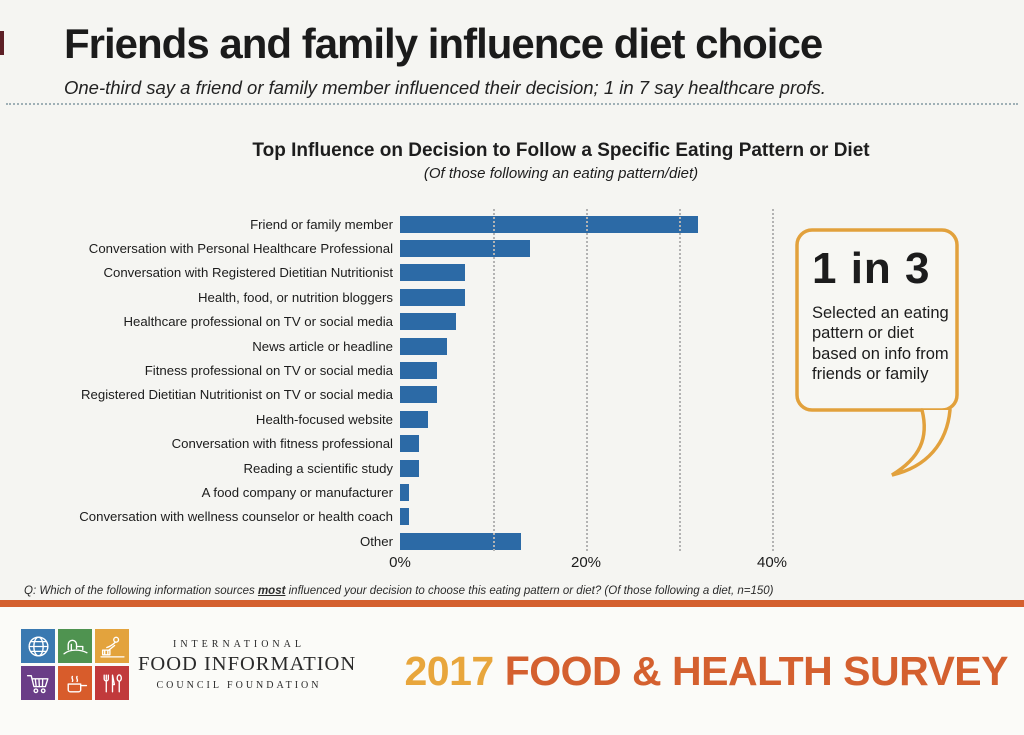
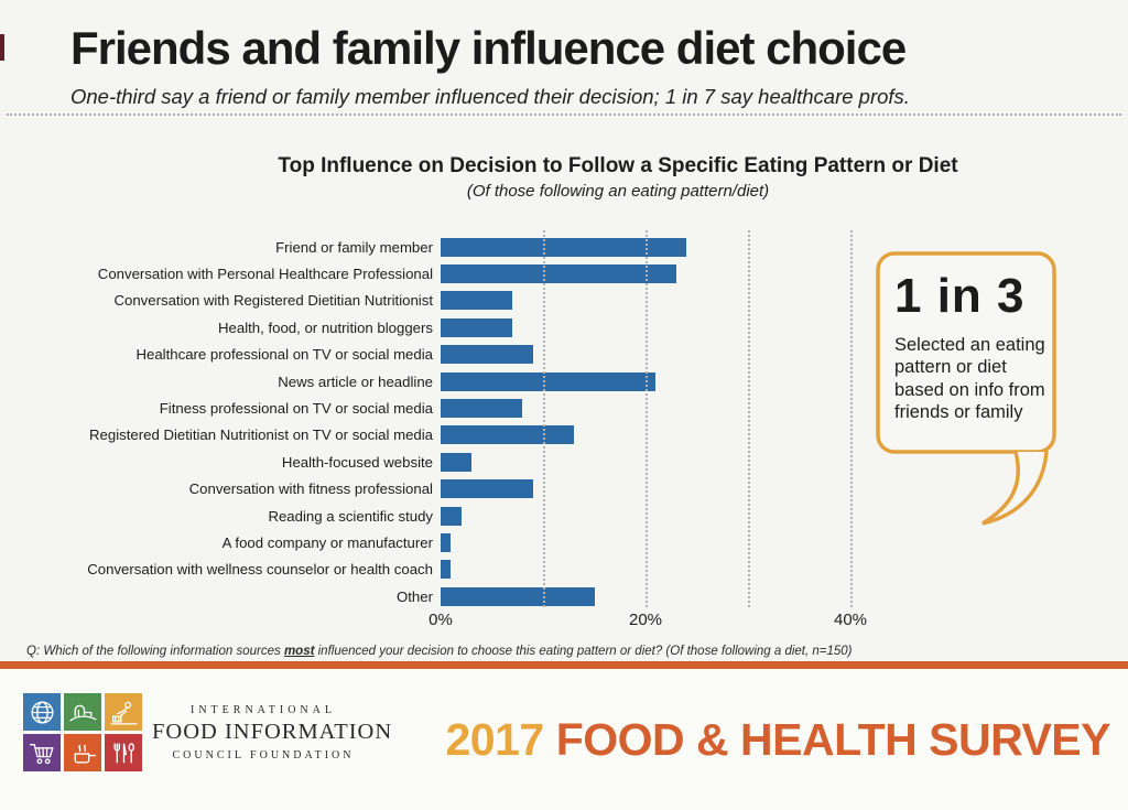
Friend or family member: 32% -> 24%
Conversation with Personal Healthcare Professional: 14% -> 23%
Healthcare professional on TV or social media: 6% -> 9%
News article or headline: 5% -> 21%
Fitness professional on TV or social media: 4% -> 8%
Registered Dietitian Nutritionist on TV or social media: 4% -> 13%
Conversation with fitness professional: 2% -> 9%
Other: 13% -> 15%
